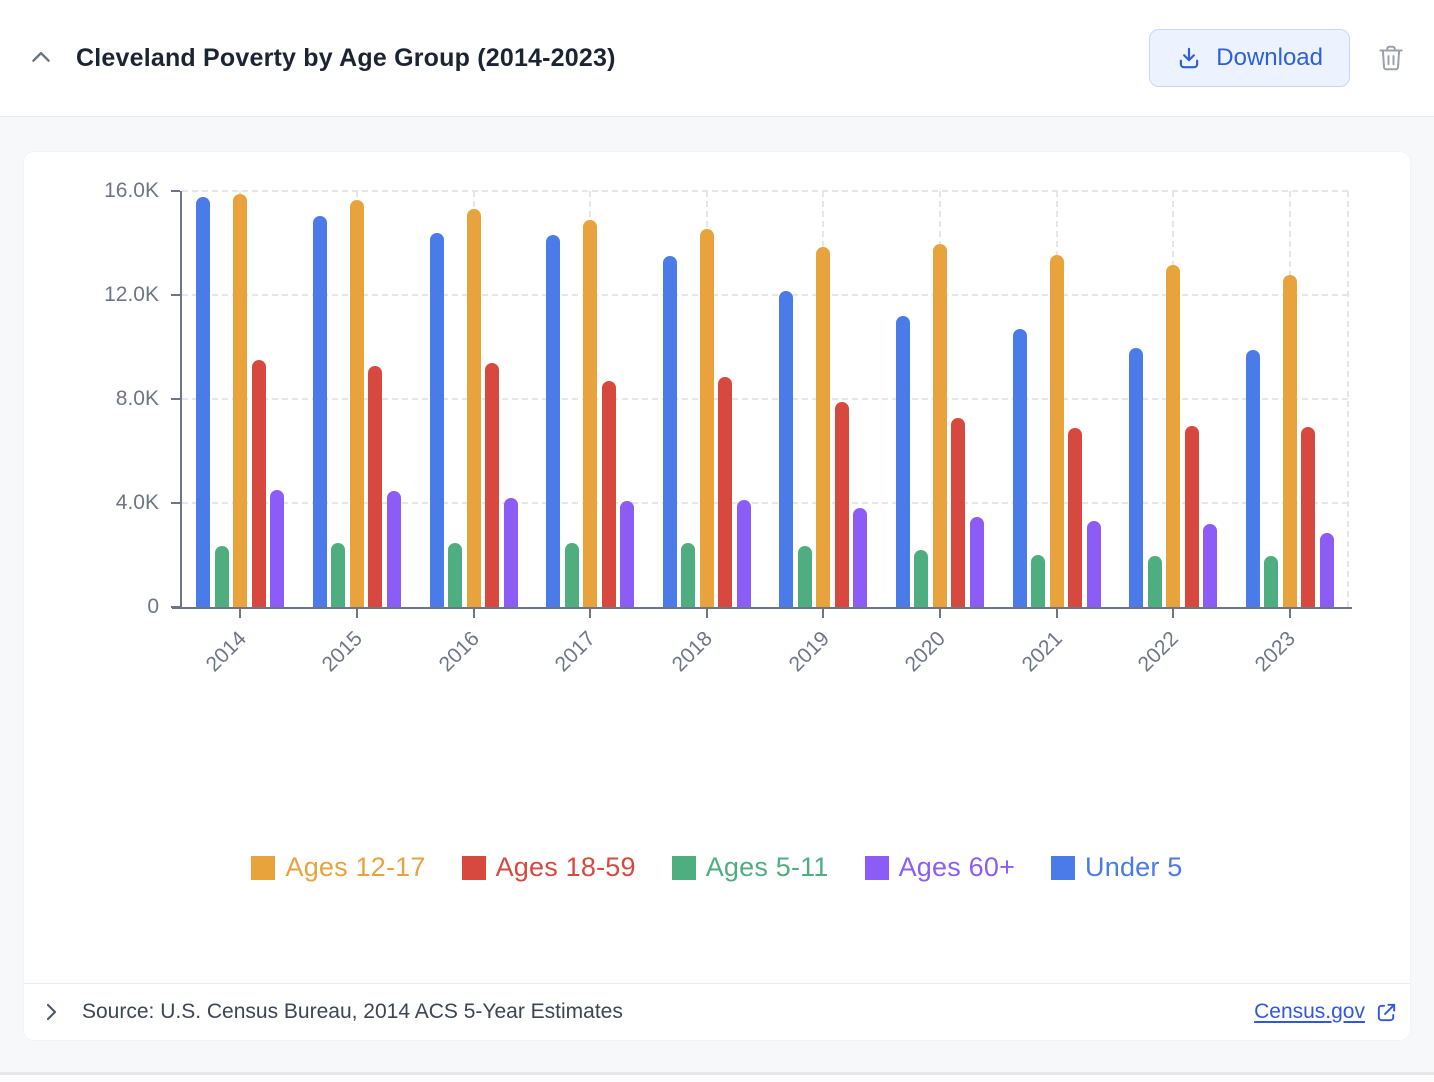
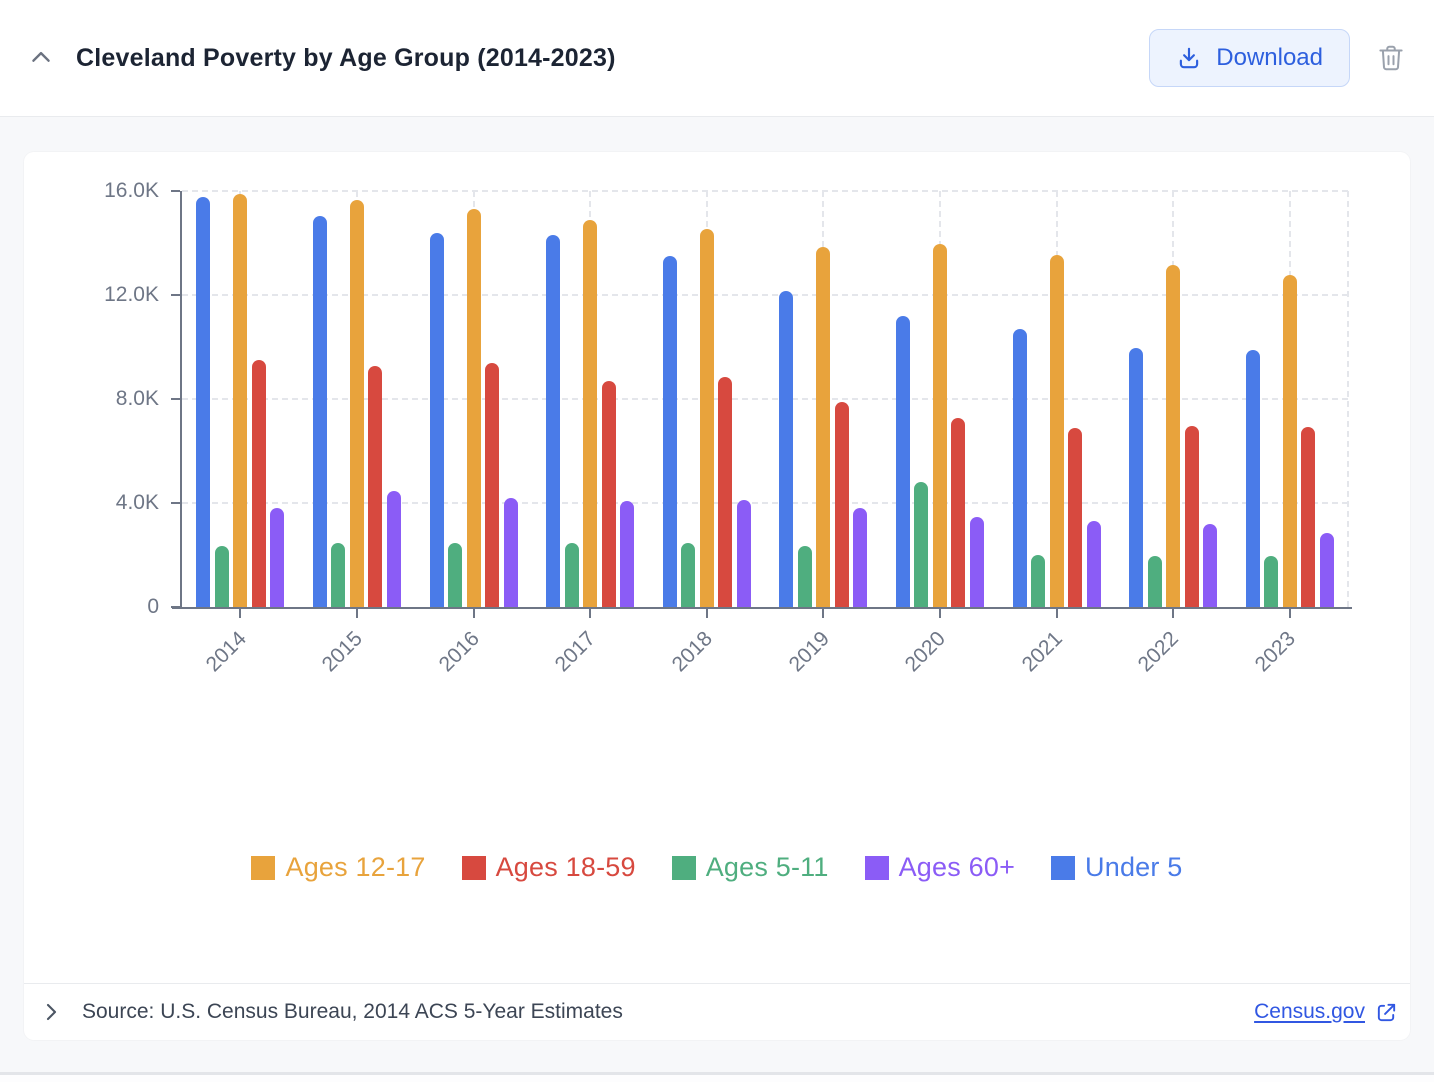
Ages 60+/2014: 4.5K -> 3.8K
Ages 5-11/2020: 2.2K -> 4.8K
